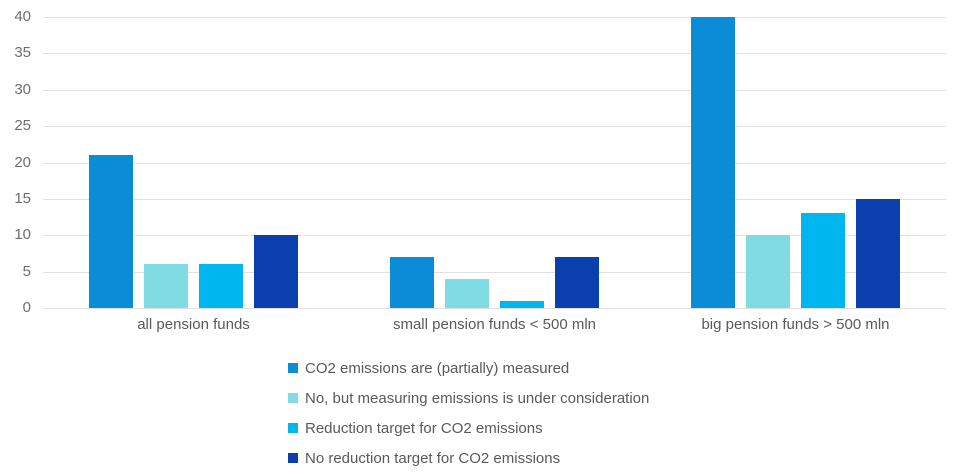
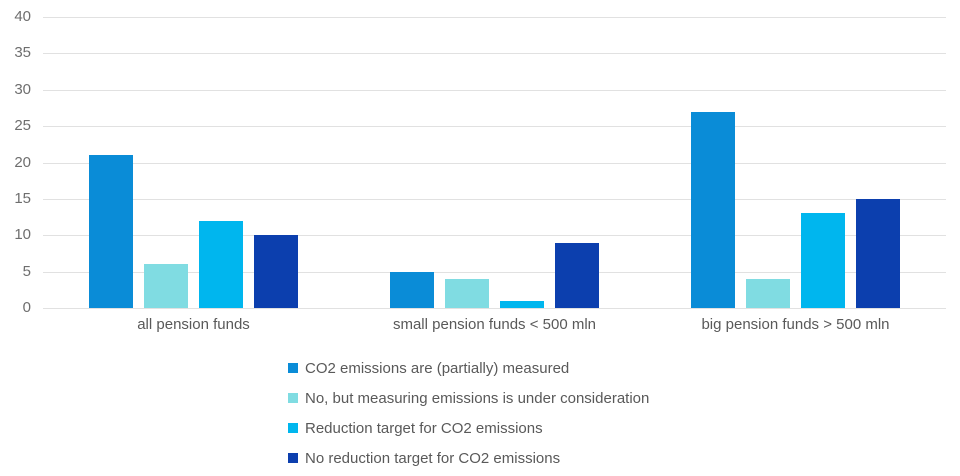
Reduction target for CO2 emissions/all pension funds: 6 -> 12
CO2 emissions are (partially) measured/small pension funds < 500 mln: 7 -> 5
No reduction target for CO2 emissions/small pension funds < 500 mln: 7 -> 9
CO2 emissions are (partially) measured/big pension funds > 500 mln: 40 -> 27
No, but measuring emissions is under consideration/big pension funds > 500 mln: 10 -> 4
